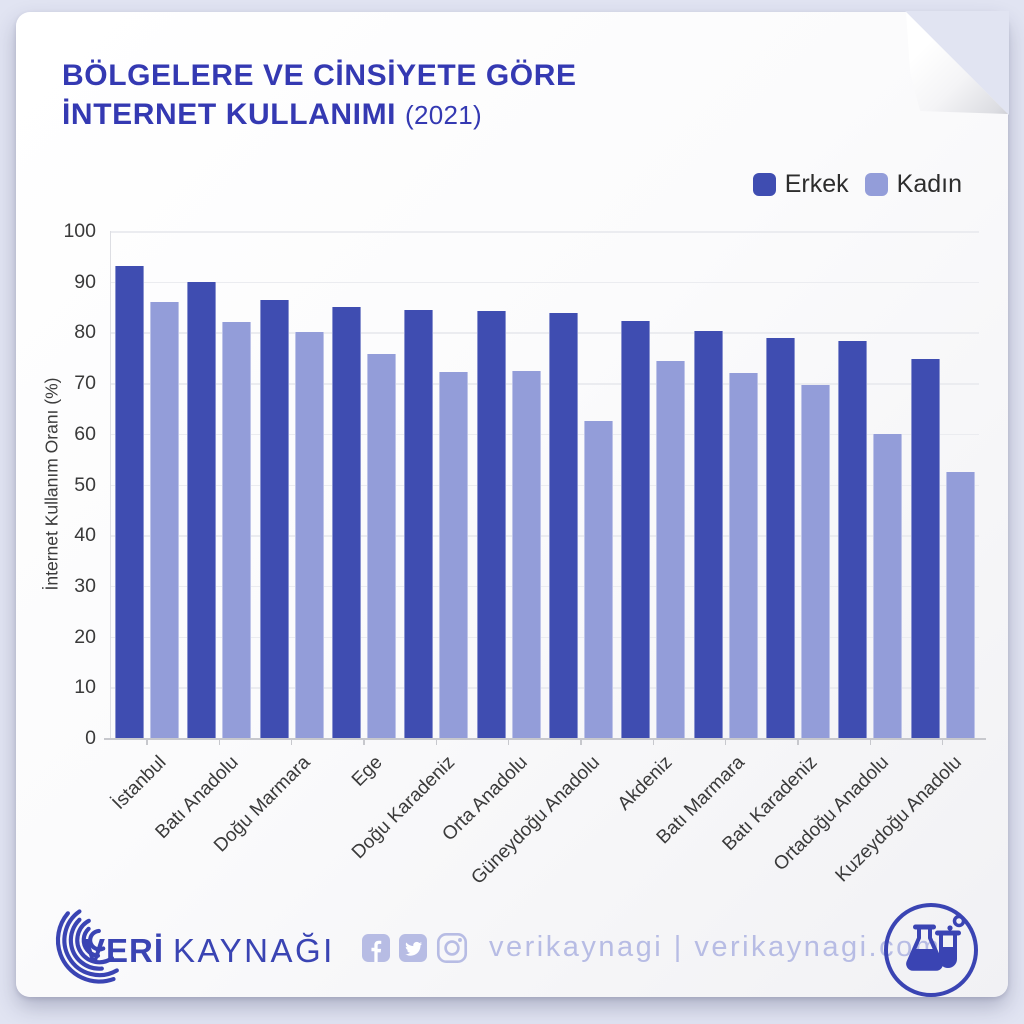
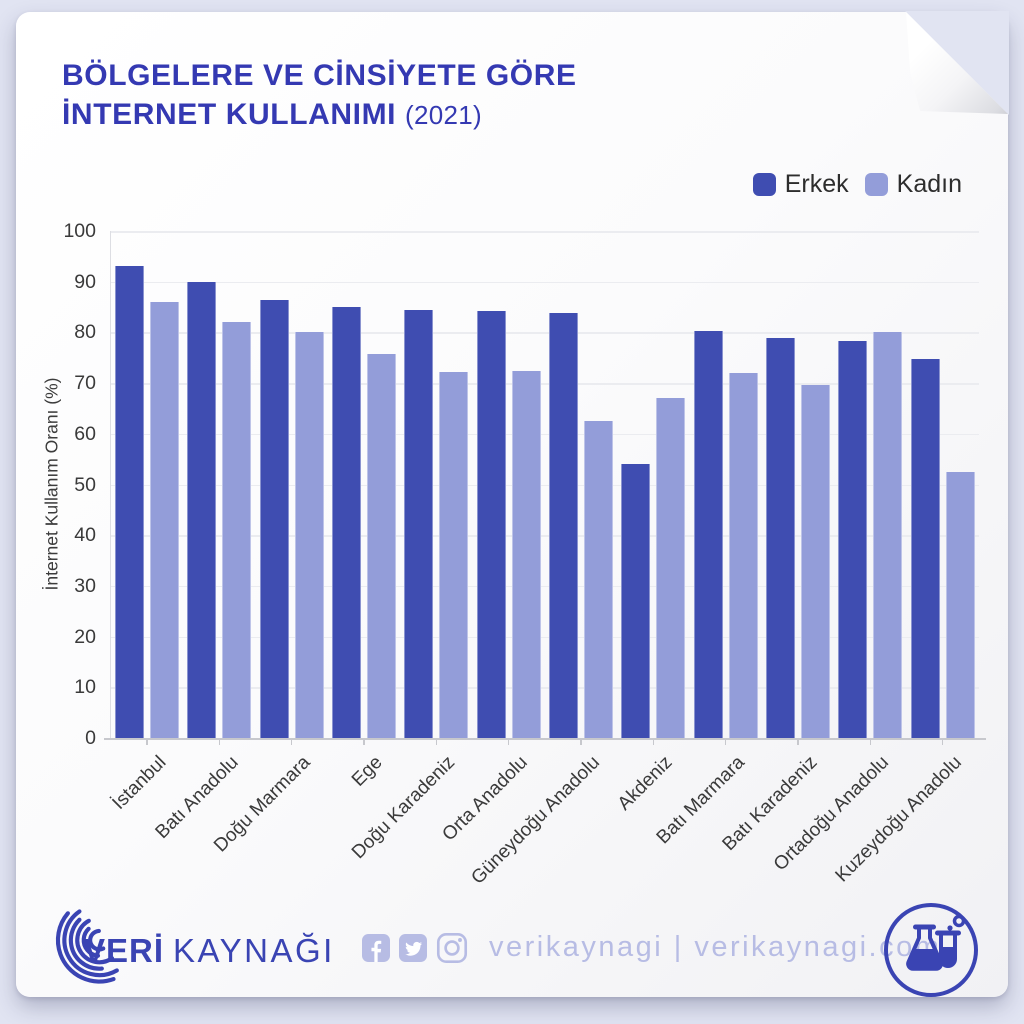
Erkek/Akdeniz: 82 -> 54
Kadın/Akdeniz: 74 -> 67
Kadın/Ortadoğu Anadolu: 60 -> 80
